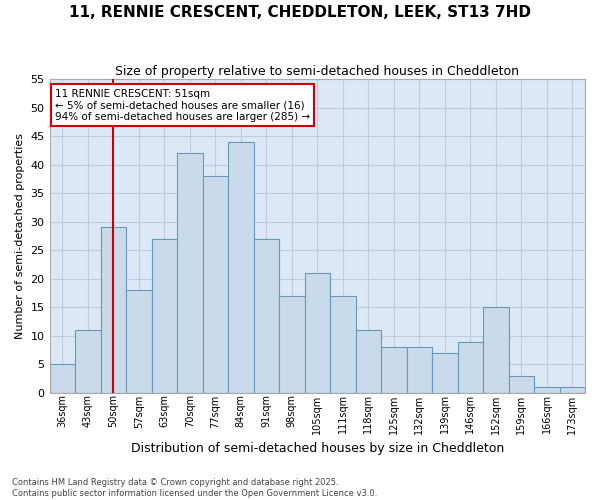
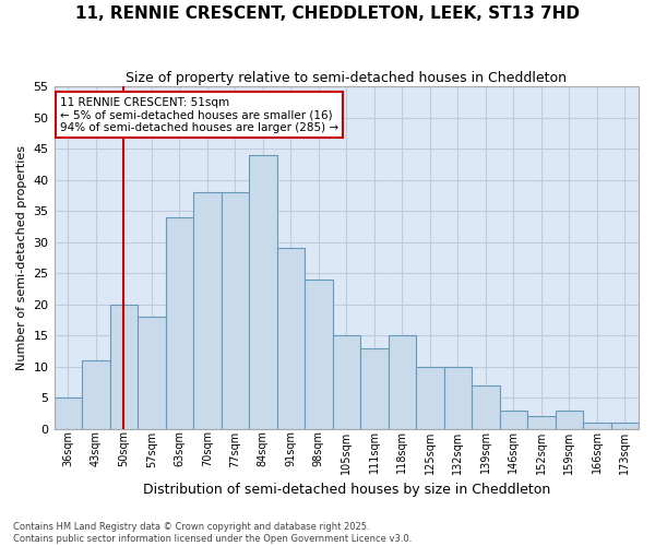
50sqm: 29 -> 20
63sqm: 27 -> 34
70sqm: 42 -> 38
91sqm: 27 -> 29
98sqm: 17 -> 24
105sqm: 21 -> 15
111sqm: 17 -> 13
118sqm: 11 -> 15
125sqm: 8 -> 10
132sqm: 8 -> 10
146sqm: 9 -> 3
152sqm: 15 -> 2
